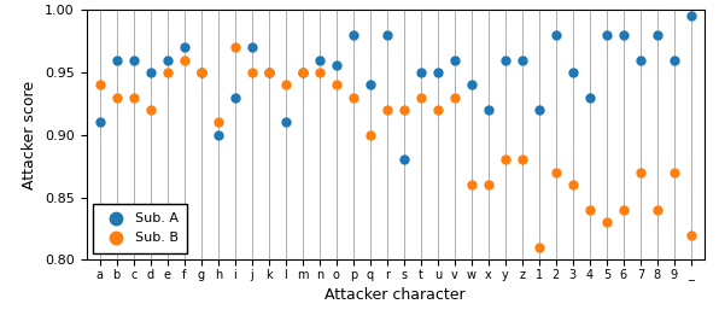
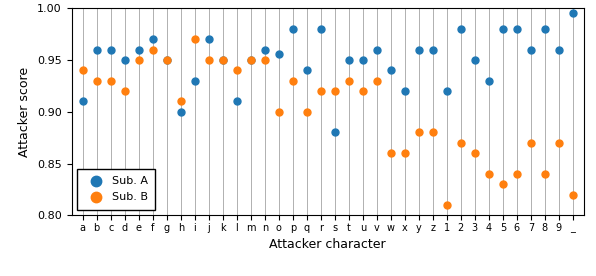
Sub. B/o: 0.94 -> 0.90
